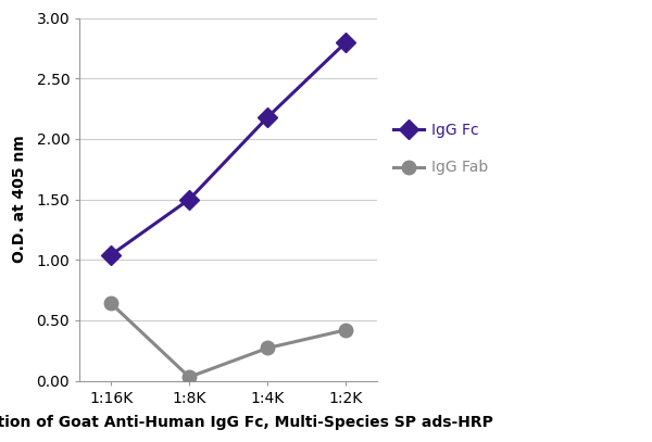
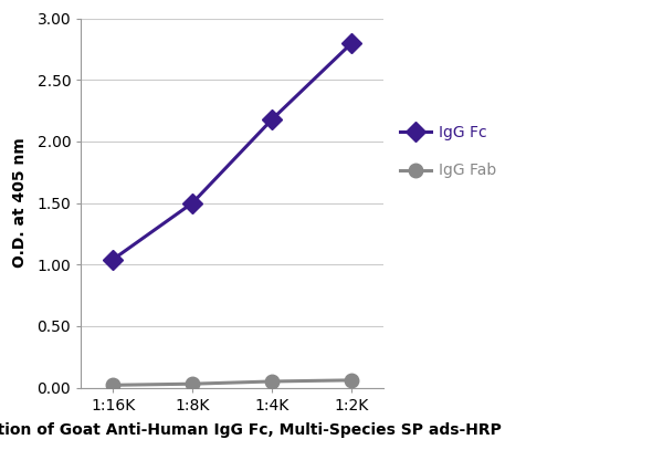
IgG Fab/1:16K: 0.64 -> 0.02
IgG Fab/1:4K: 0.27 -> 0.05
IgG Fab/1:2K: 0.42 -> 0.06
